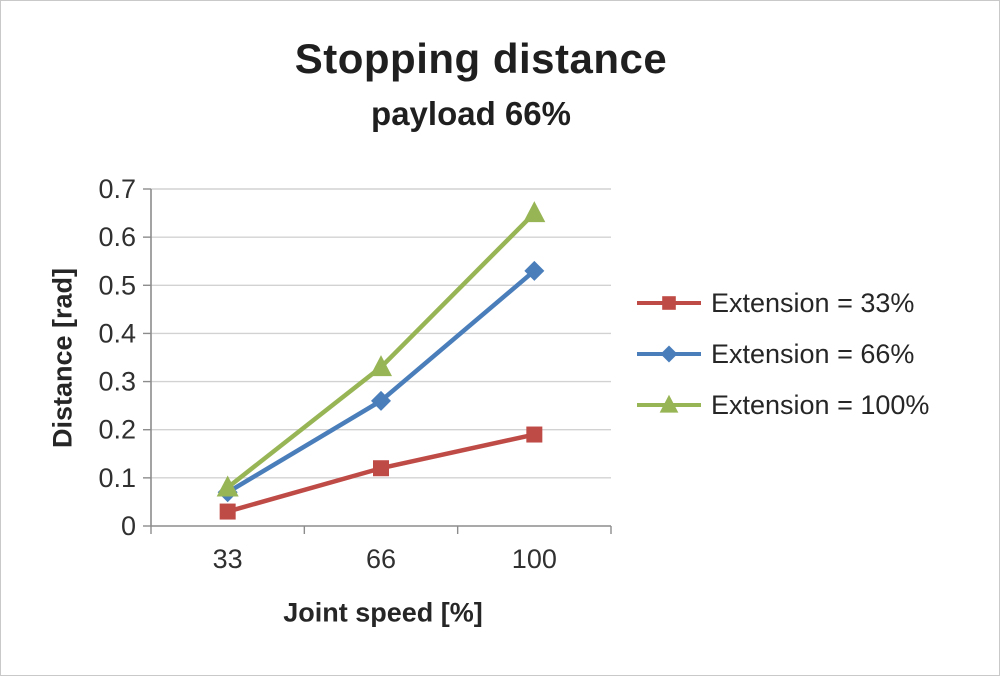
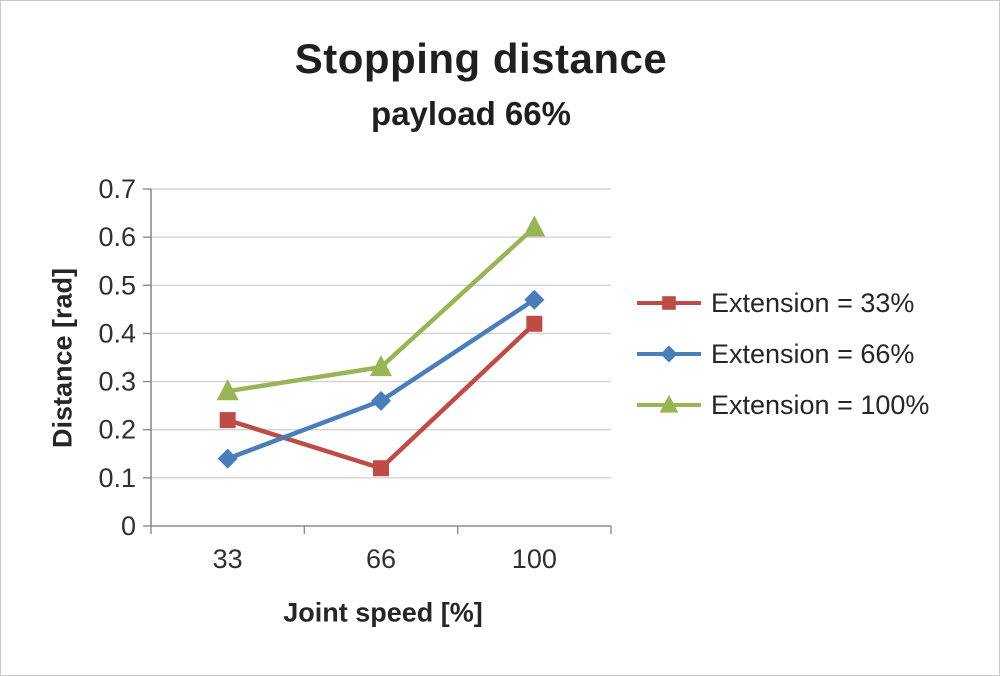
Extension = 33%/33: 0.03 -> 0.22
Extension = 66%/33: 0.07 -> 0.14
Extension = 100%/33: 0.08 -> 0.28
Extension = 33%/100: 0.19 -> 0.42
Extension = 66%/100: 0.53 -> 0.47
Extension = 100%/100: 0.65 -> 0.62
